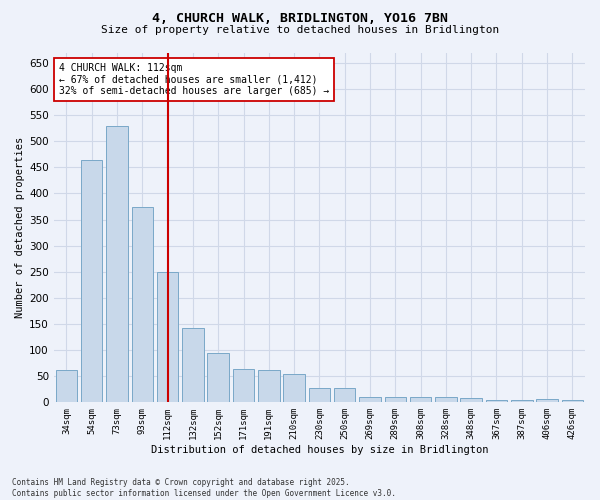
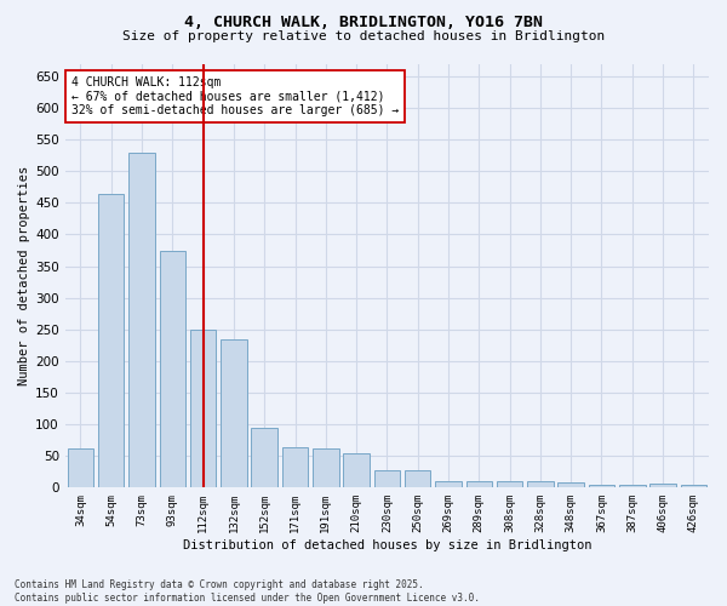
132sqm: 143 -> 234
